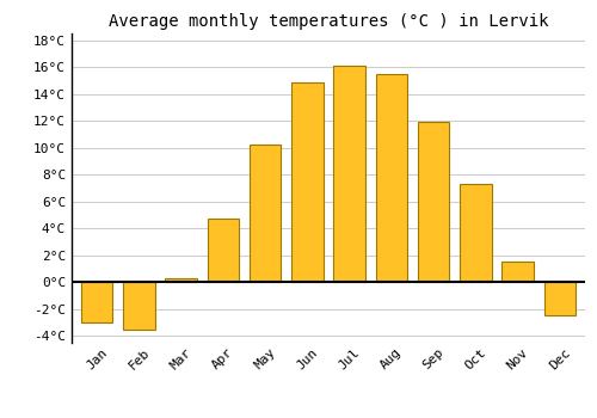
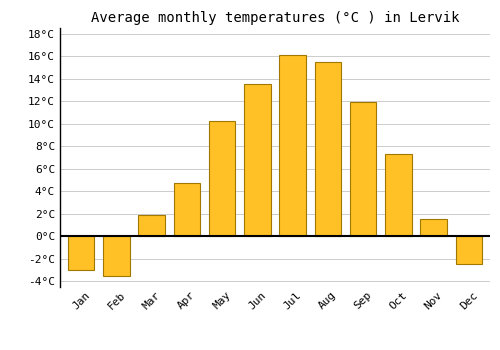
Mar: 0.3°C -> 1.9°C
Jun: 14.9°C -> 13.5°C
